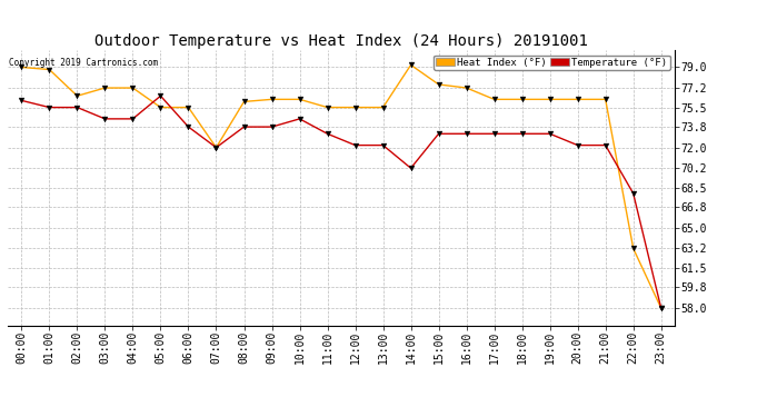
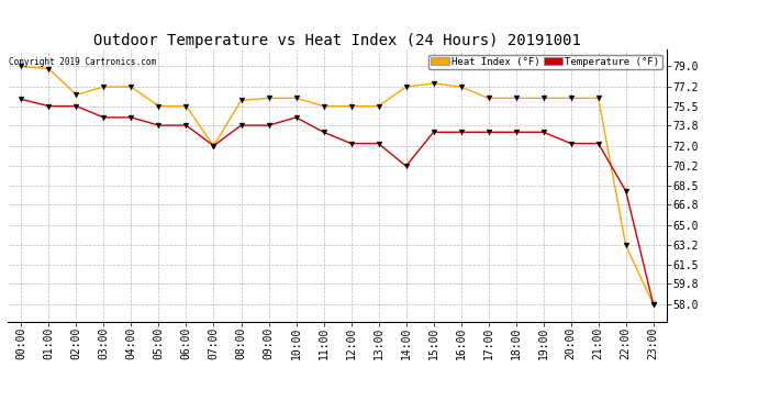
Temperature (°F)/05:00: 76.5 -> 73.8
Heat Index (°F)/14:00: 79.2 -> 77.2
